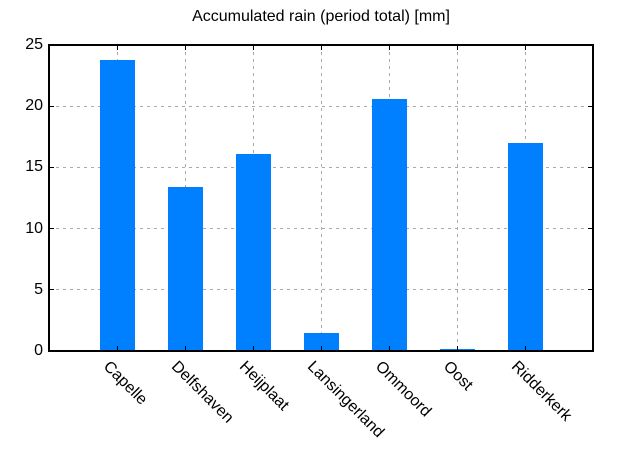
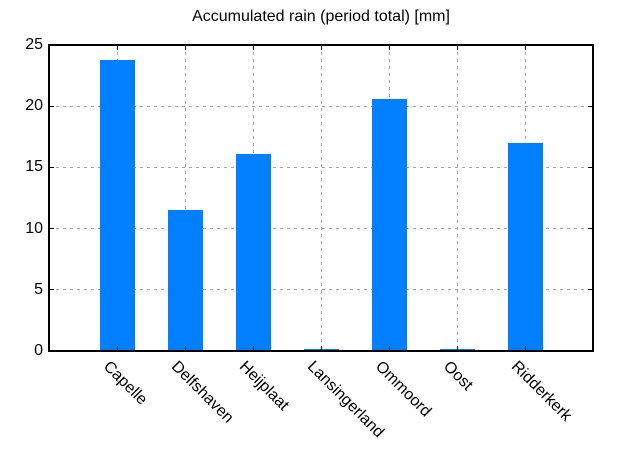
Delfshaven: 13.4 -> 11.5
Lansingerland: 1.5 -> 0.1
